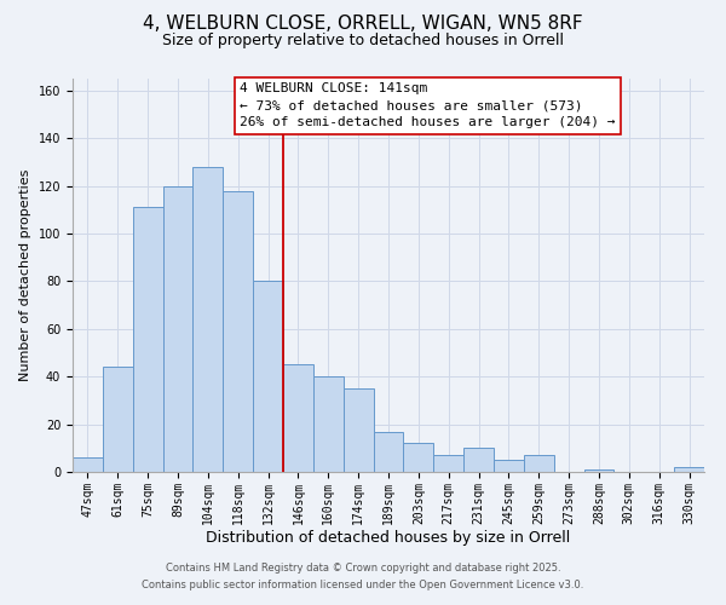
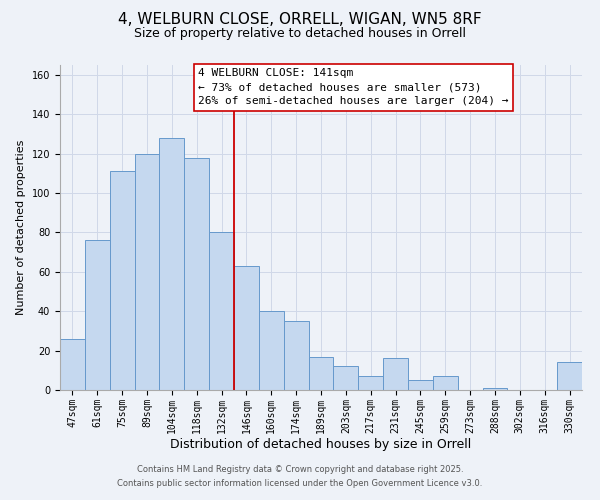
47sqm: 6 -> 26
61sqm: 44 -> 76
146sqm: 45 -> 63
231sqm: 10 -> 16
330sqm: 2 -> 14
